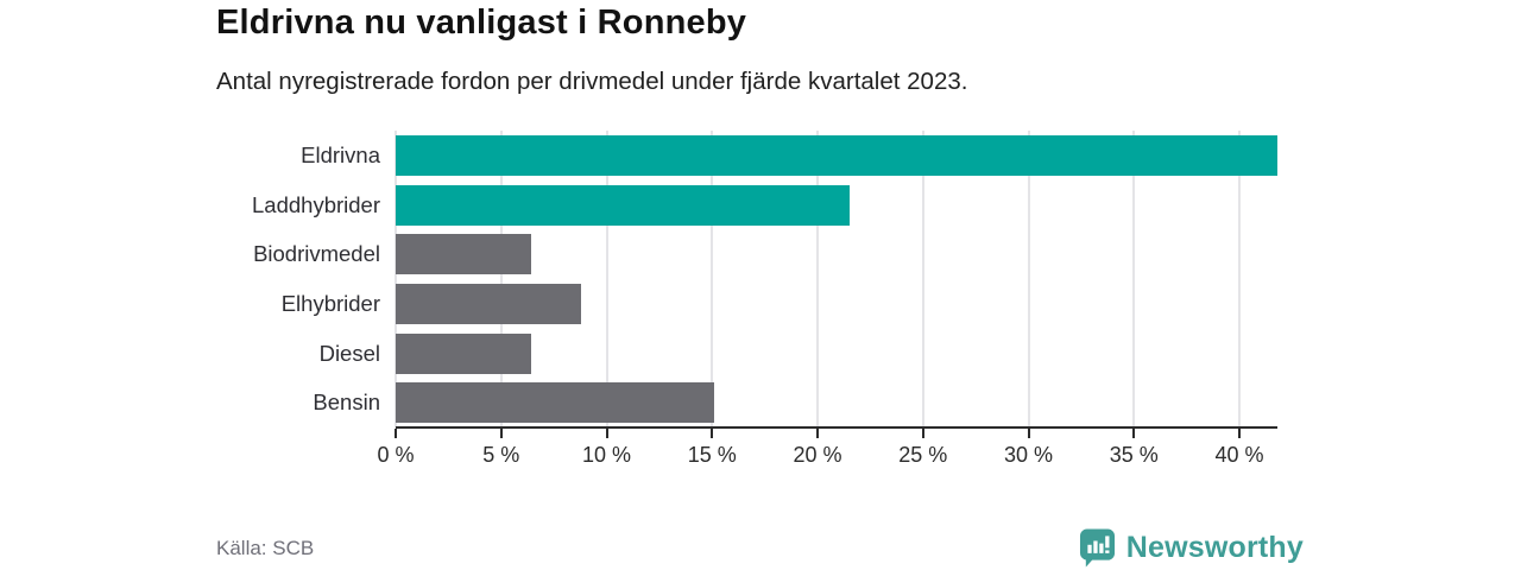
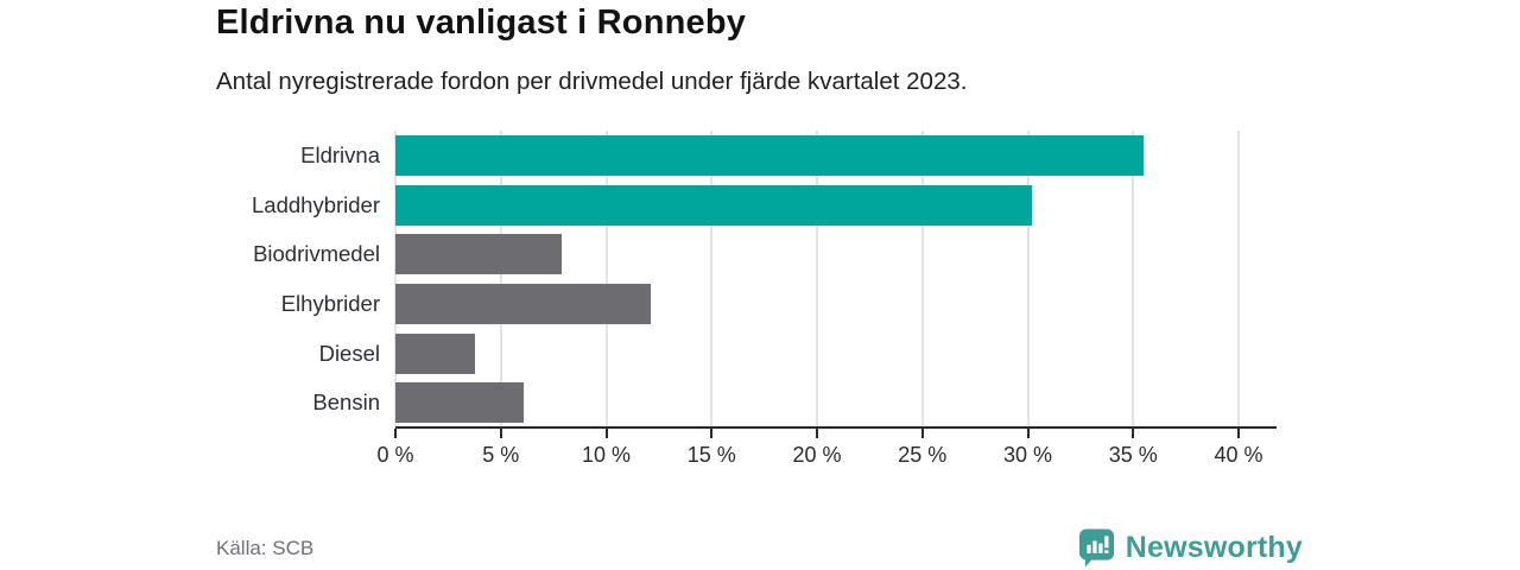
Eldrivna: 41.8% -> 35.5%
Laddhybrider: 21.5% -> 30.2%
Biodrivmedel: 6.4% -> 7.9%
Elhybrider: 8.8% -> 12.1%
Diesel: 6.4% -> 3.8%
Bensin: 15.1% -> 6.1%
